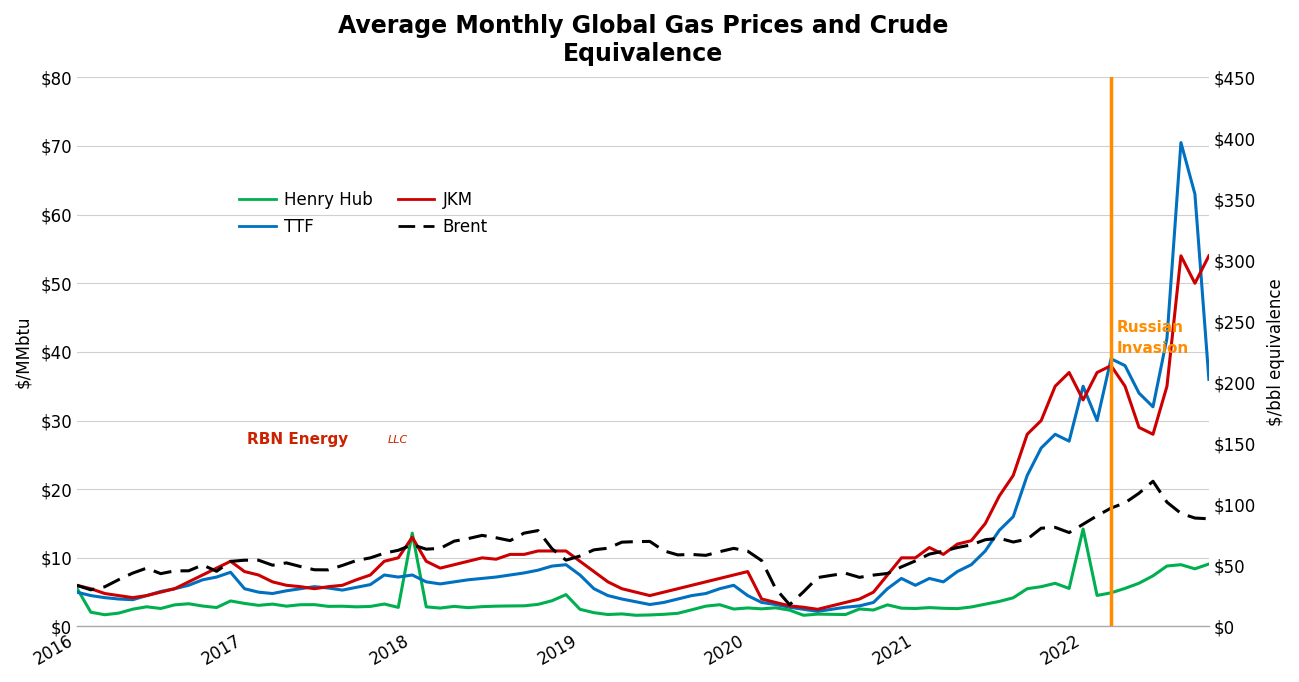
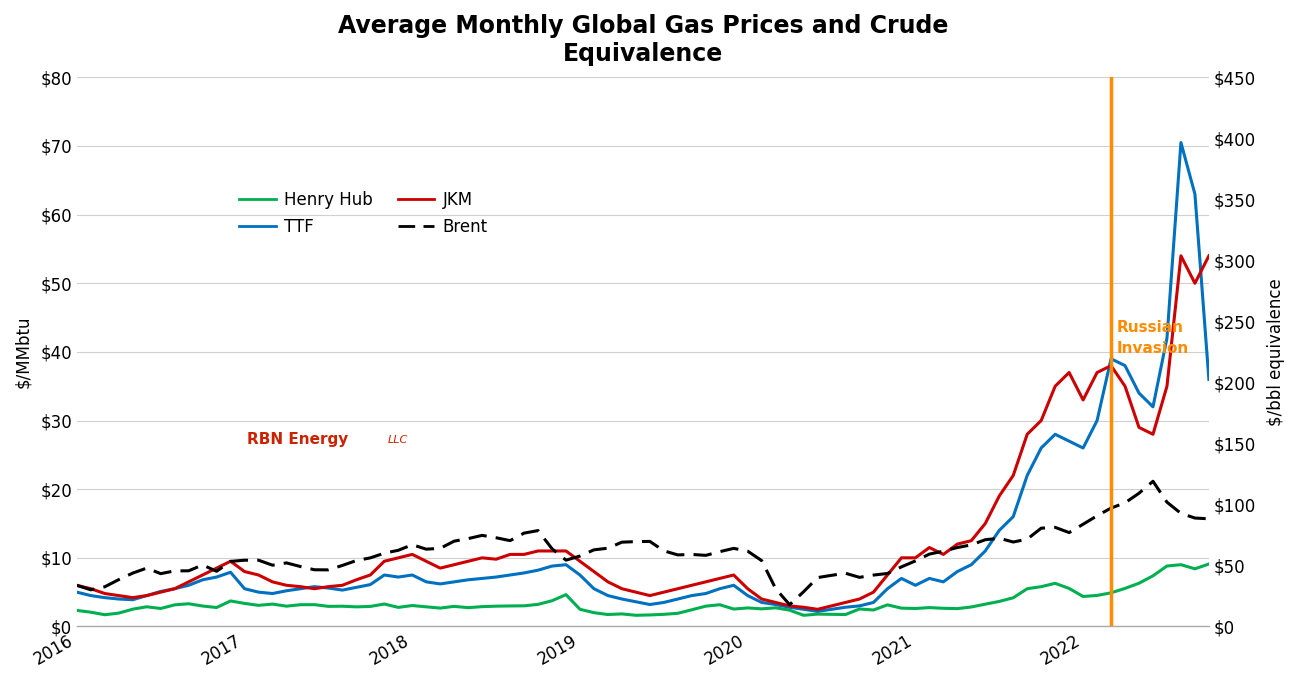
Henry Hub/2016: $5.6 -> $2.3
Henry Hub/2018: $13.6 -> $3.0
JKM/2018: $13.0 -> $10.5
JKM/2020: $8.0 -> $5.5
Henry Hub/2022: $14.2 -> $4.4
TTF/2022: $35.0 -> $26.0
